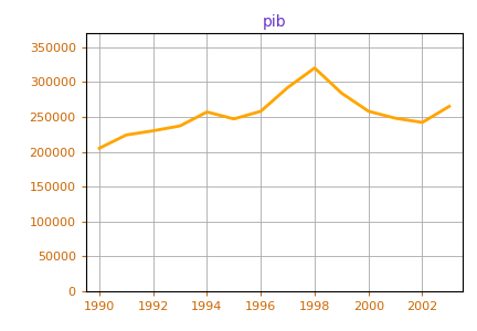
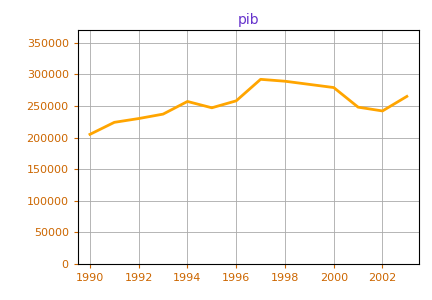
1998: 320000 -> 289000
2000: 258000 -> 279000
